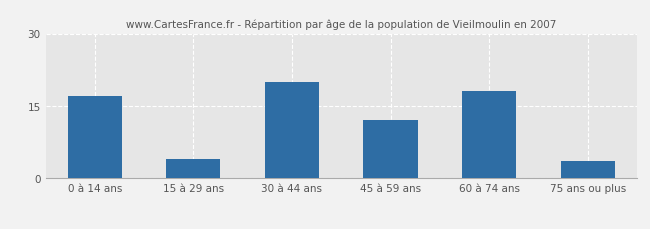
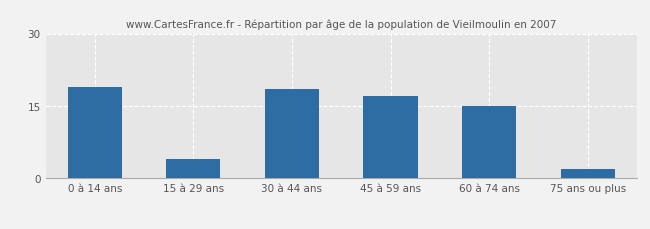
0 à 14 ans: 17.0 -> 19.0
30 à 44 ans: 20.0 -> 18.5
45 à 59 ans: 12.0 -> 17.0
60 à 74 ans: 18.0 -> 15.0
75 ans ou plus: 3.5 -> 2.0
